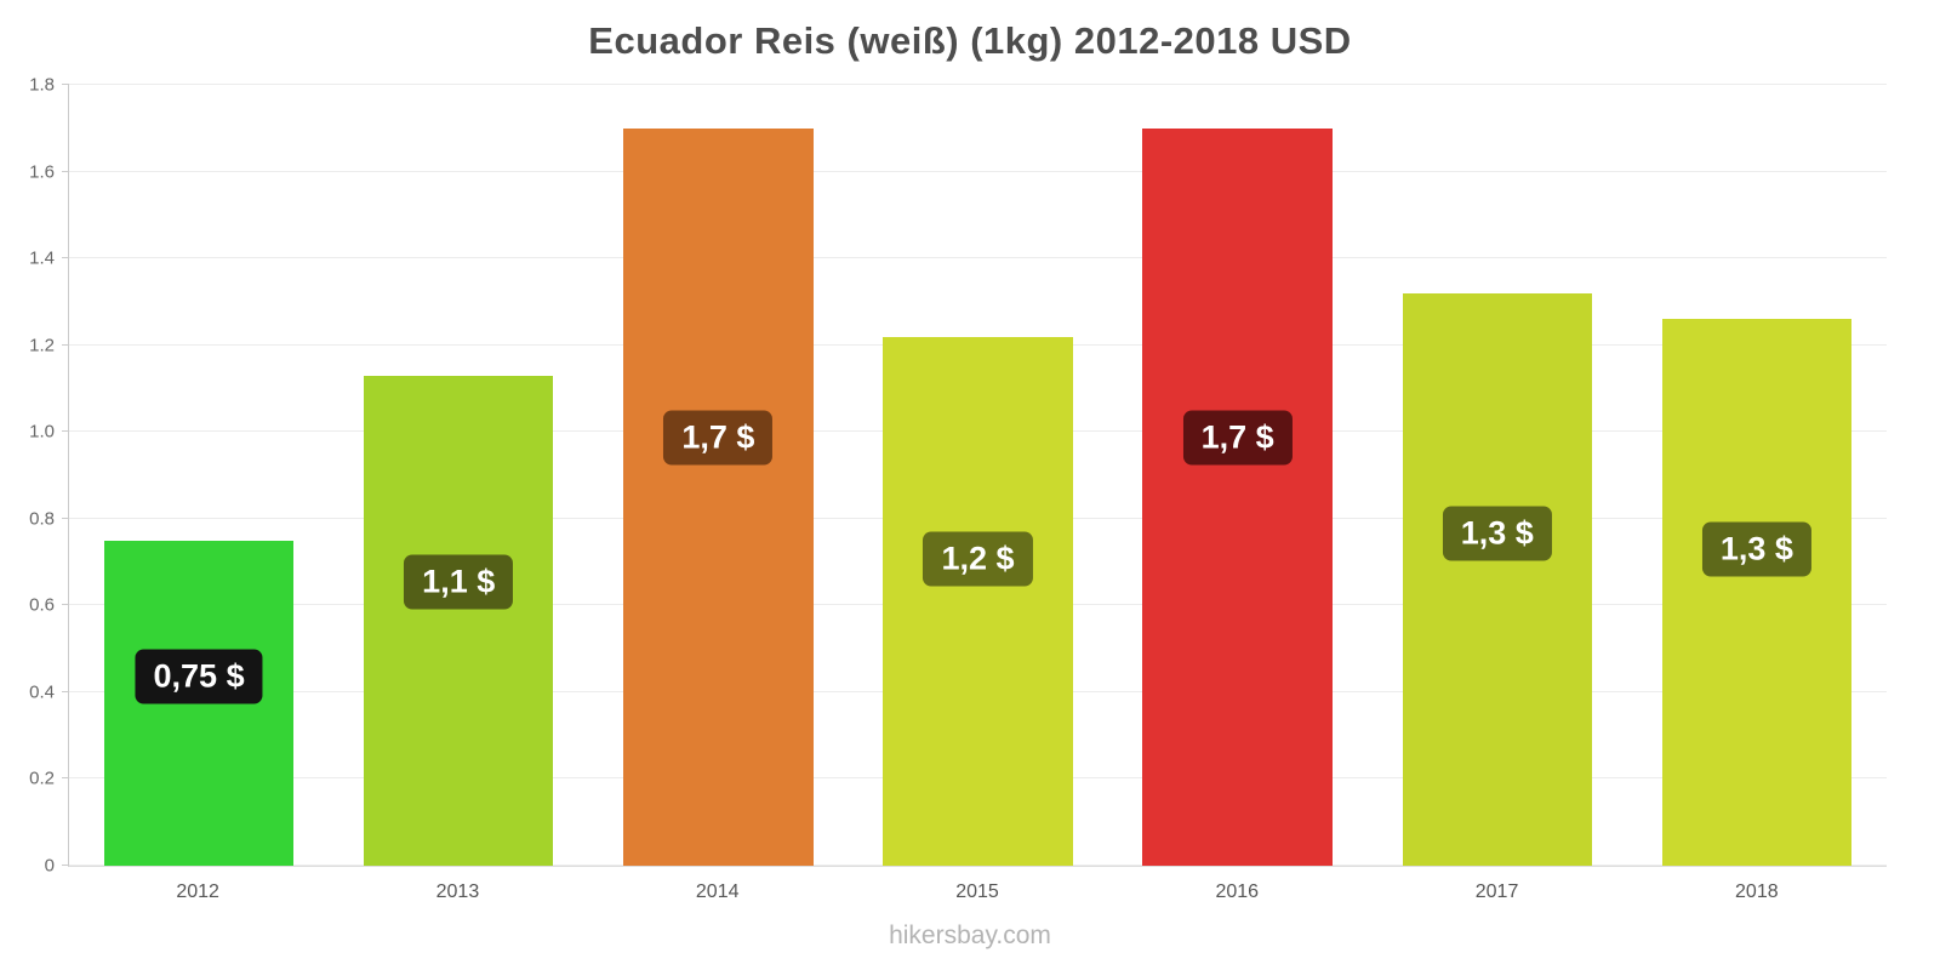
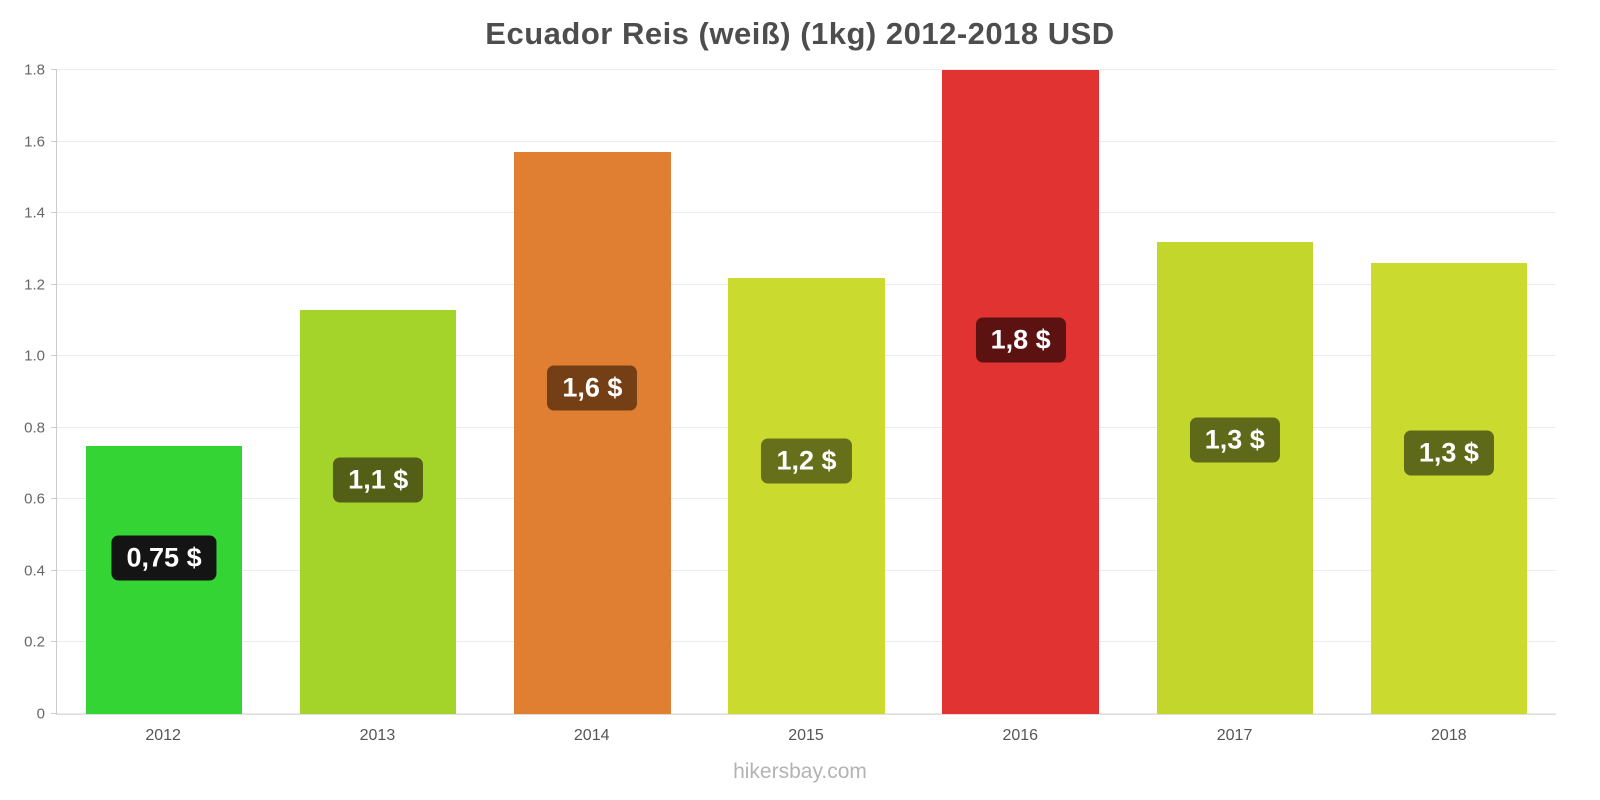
2014: 1,7 -> 1,6
2016: 1,7 -> 1,8
